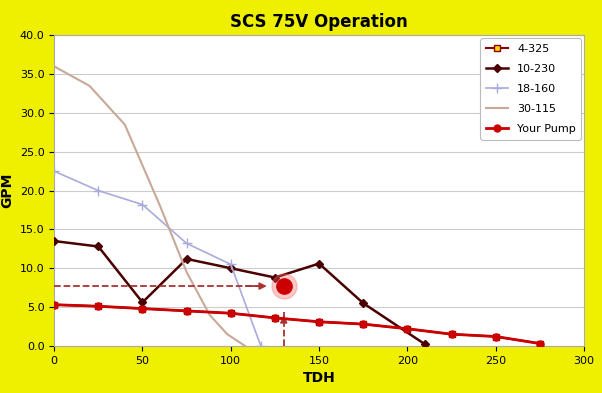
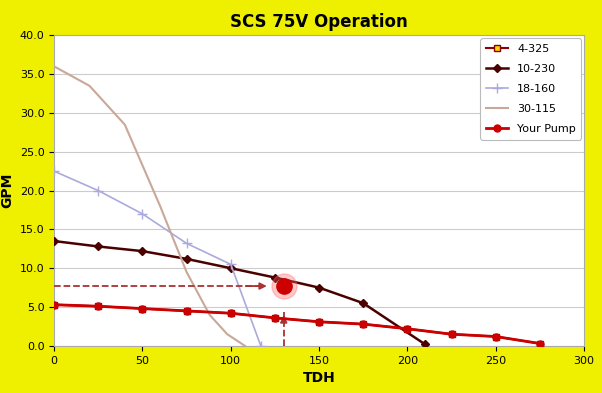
10-230/50: 5.6 -> 12.2
18-160/50: 18.2 -> 17.0
10-230/150: 10.6 -> 7.5
